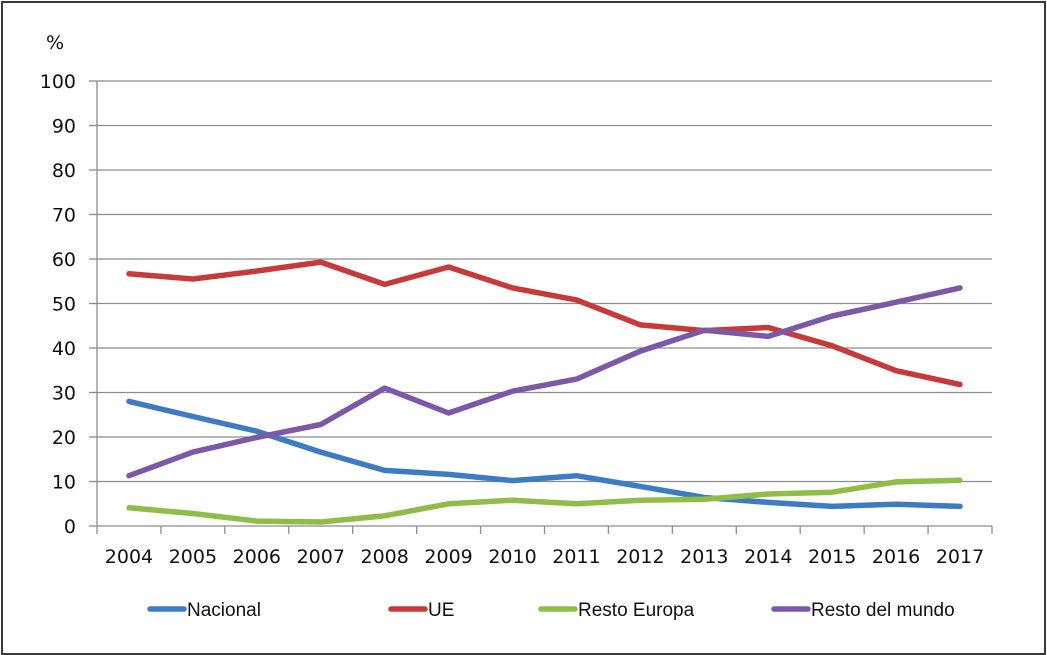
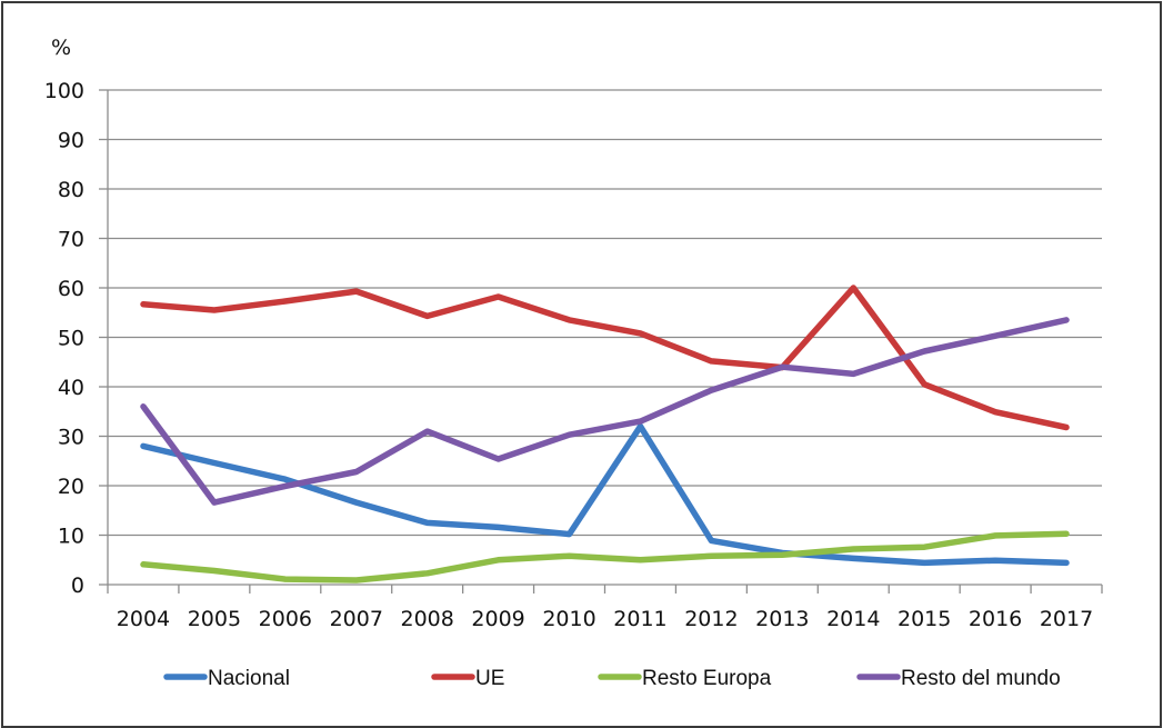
Resto del mundo/2004: 11 -> 36
Nacional/2011: 11 -> 32
UE/2014: 45 -> 60
